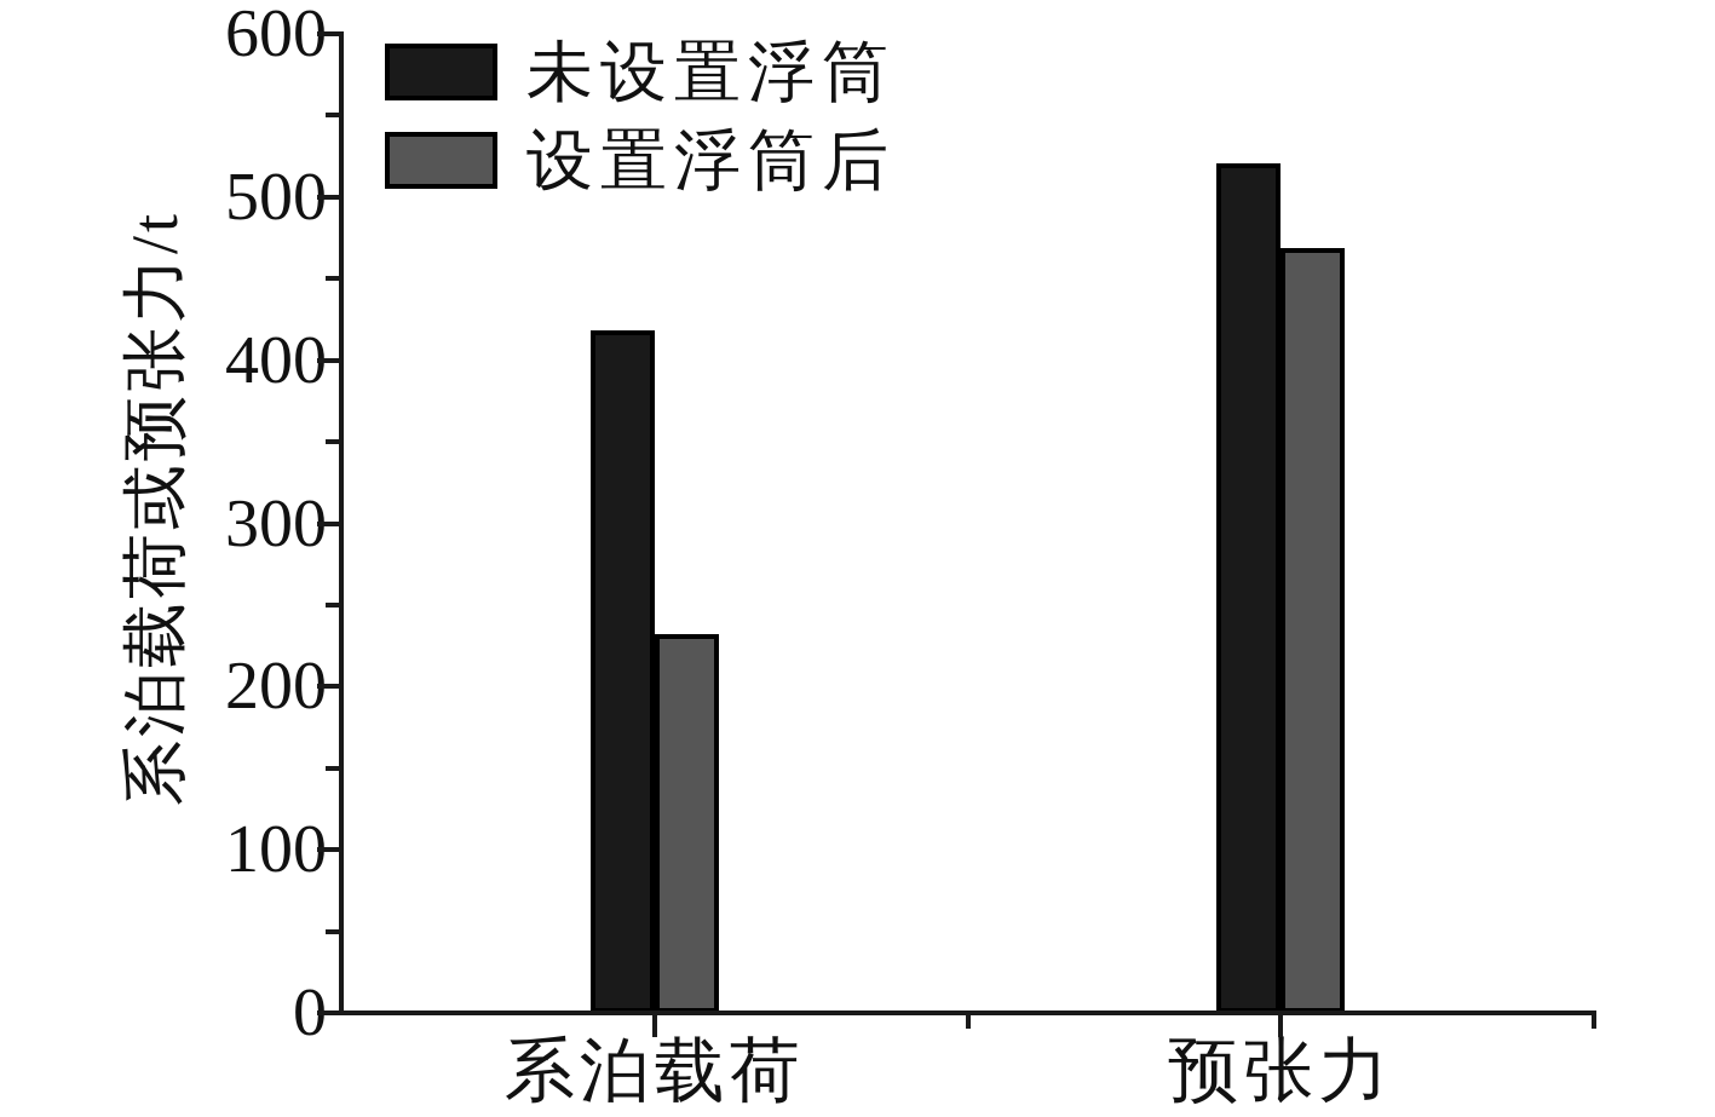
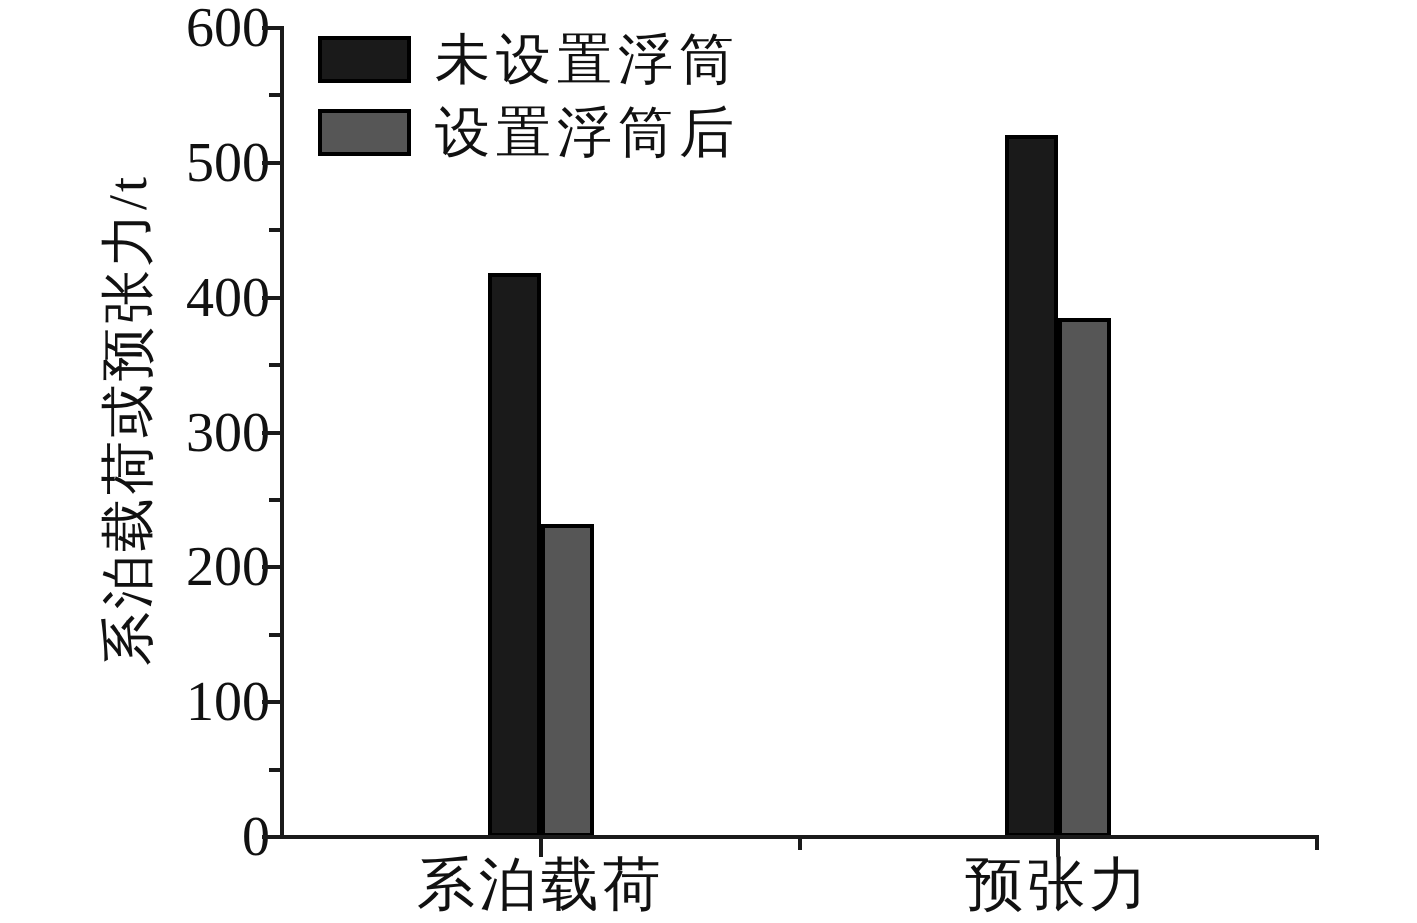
设置浮筒后/预张力: 469 -> 385
